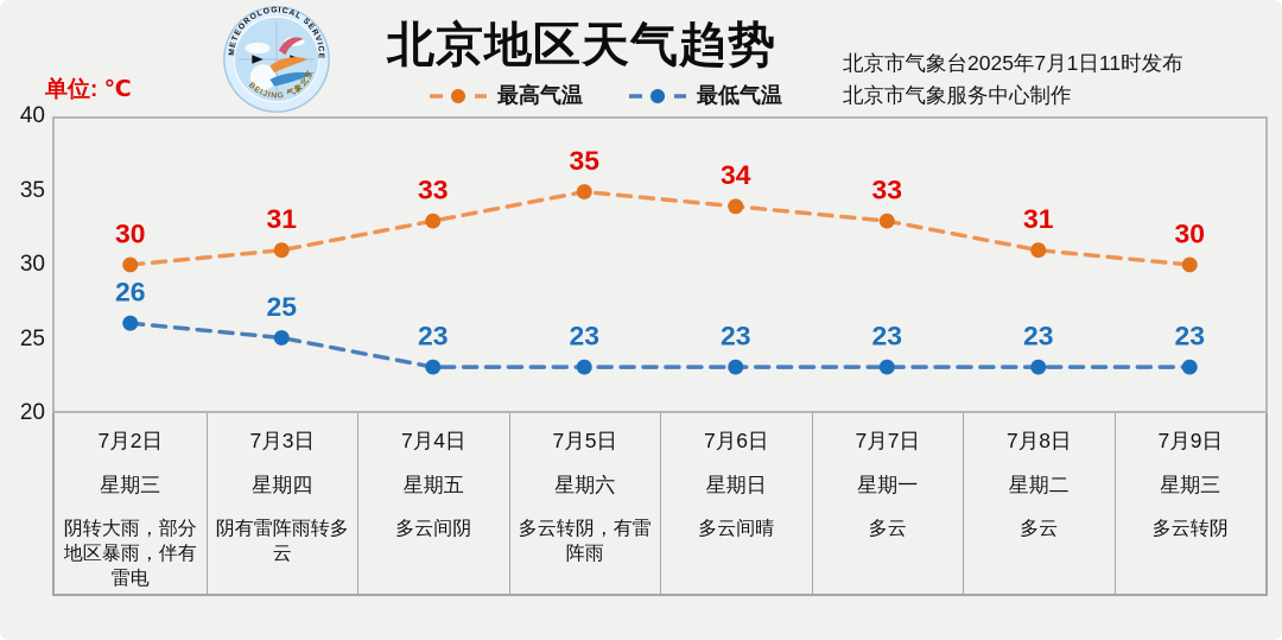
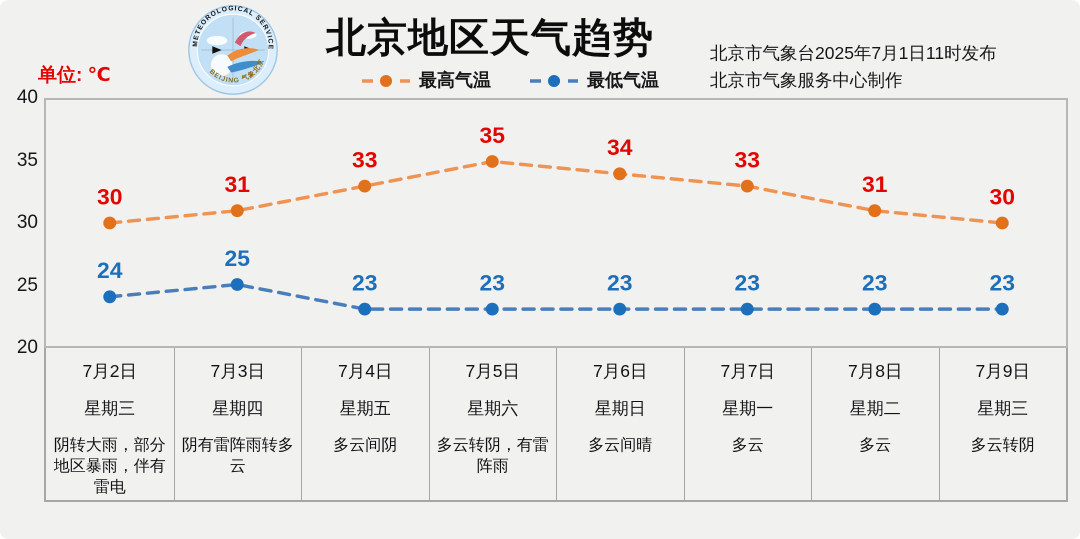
最低气温/7月2日: 26 -> 24
